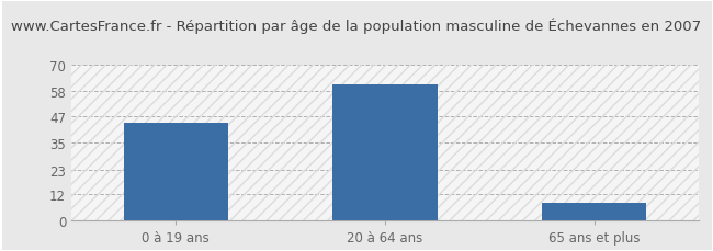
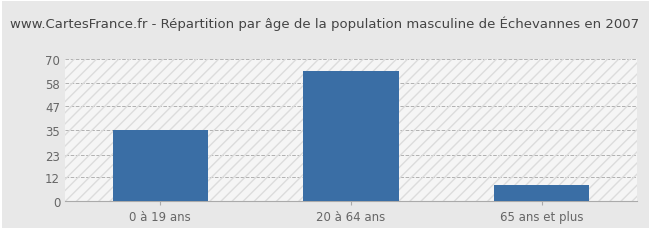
0 à 19 ans: 44 -> 35
20 à 64 ans: 61 -> 64
